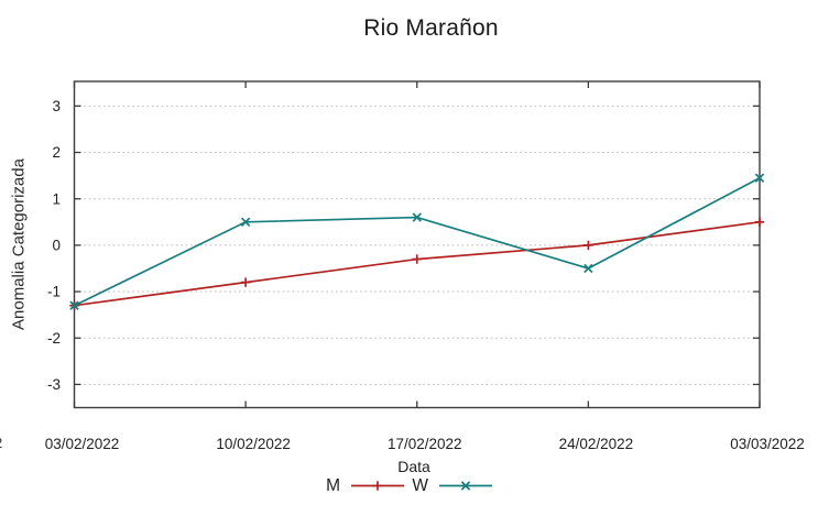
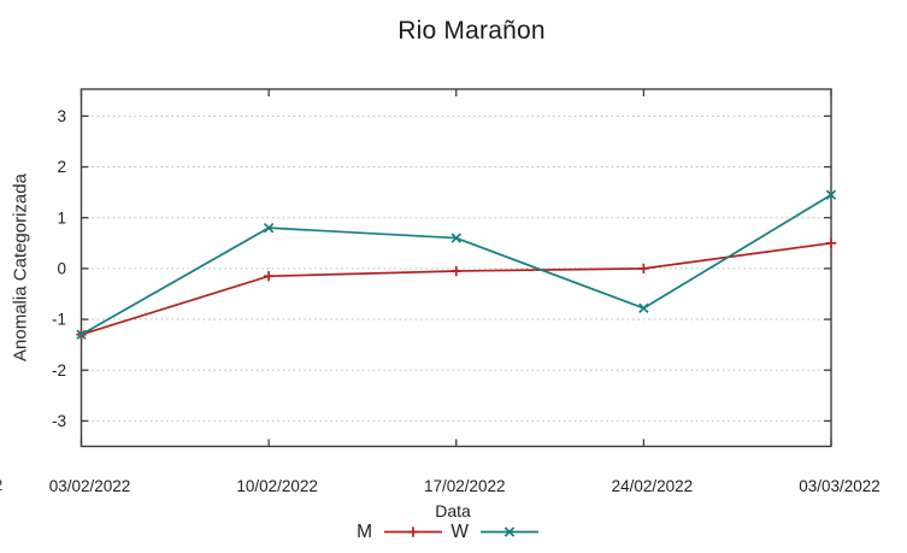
M/10/02/2022: -0.8 -> -0.1
W/10/02/2022: 0.5 -> 0.8
M/17/02/2022: -0.3 -> -0.1
W/24/02/2022: -0.5 -> -0.8
